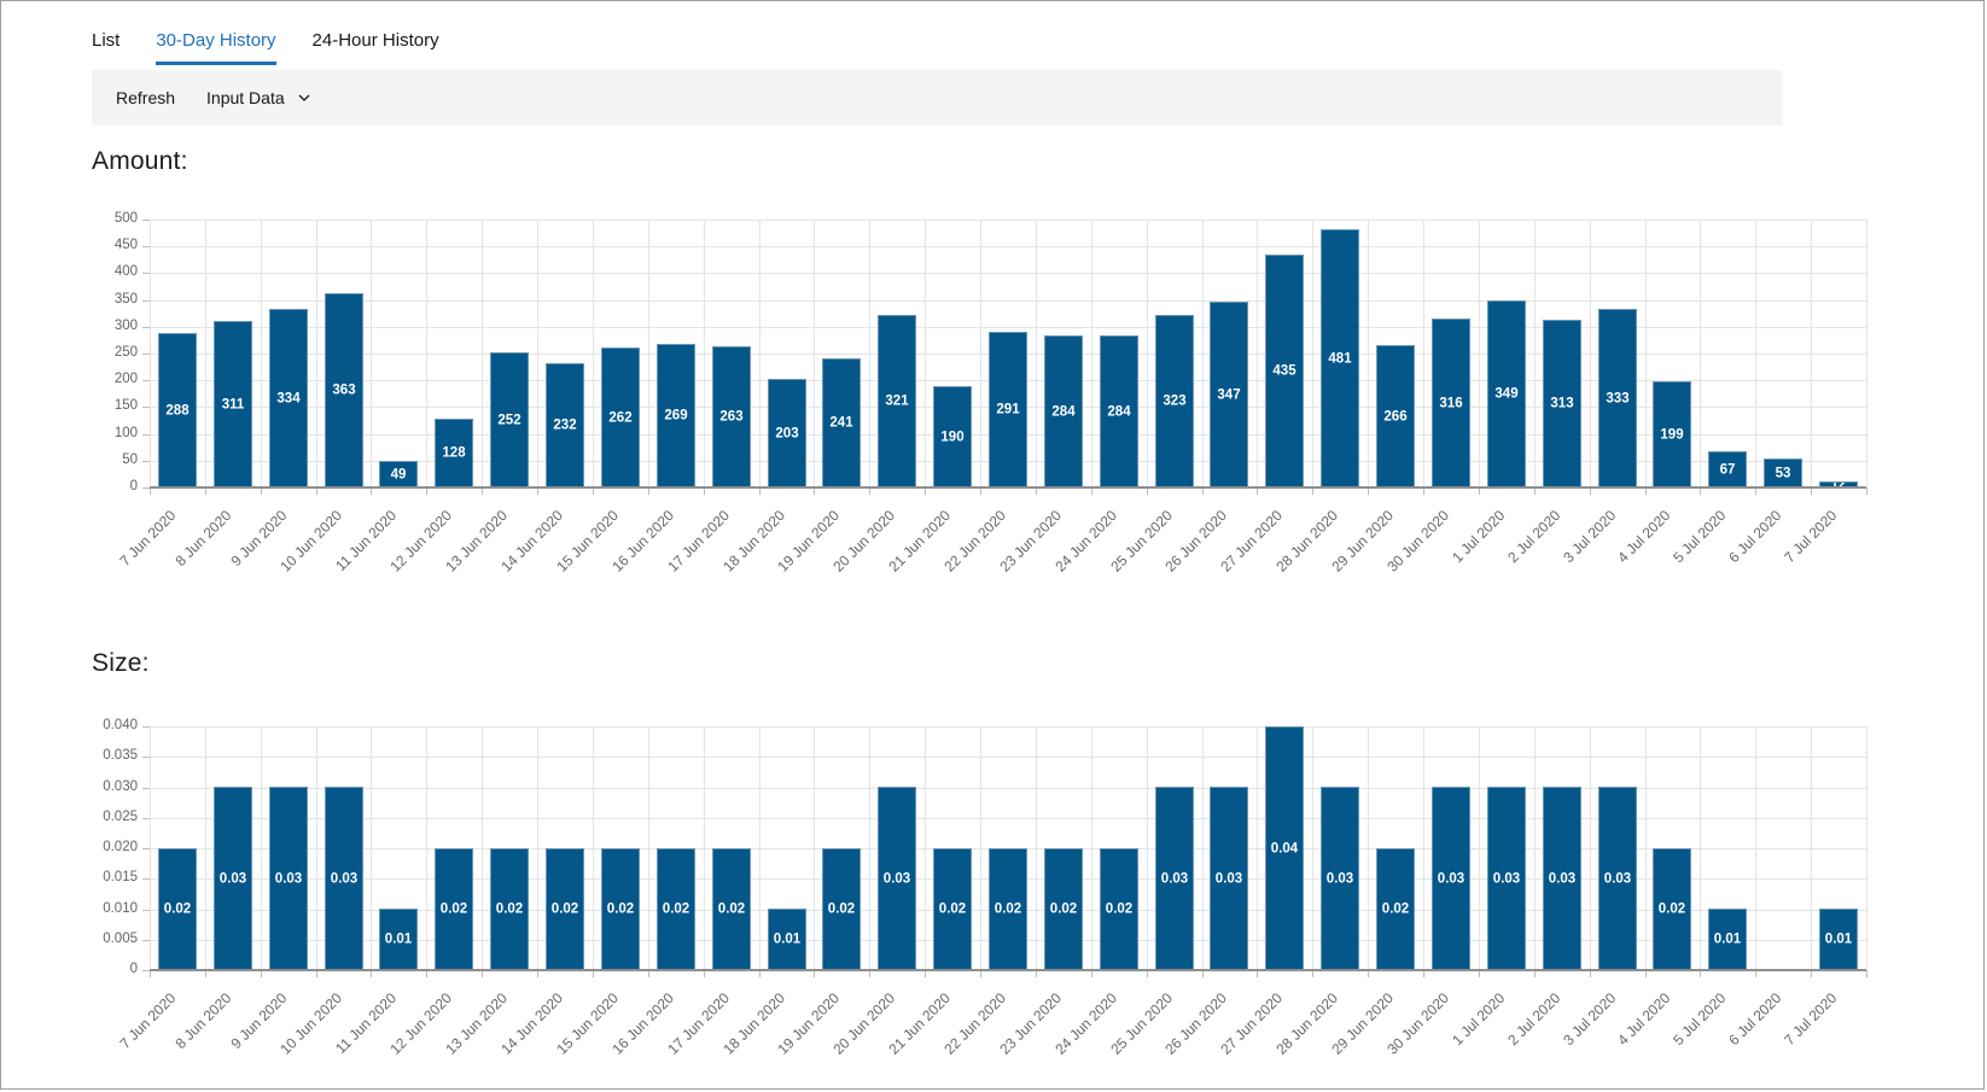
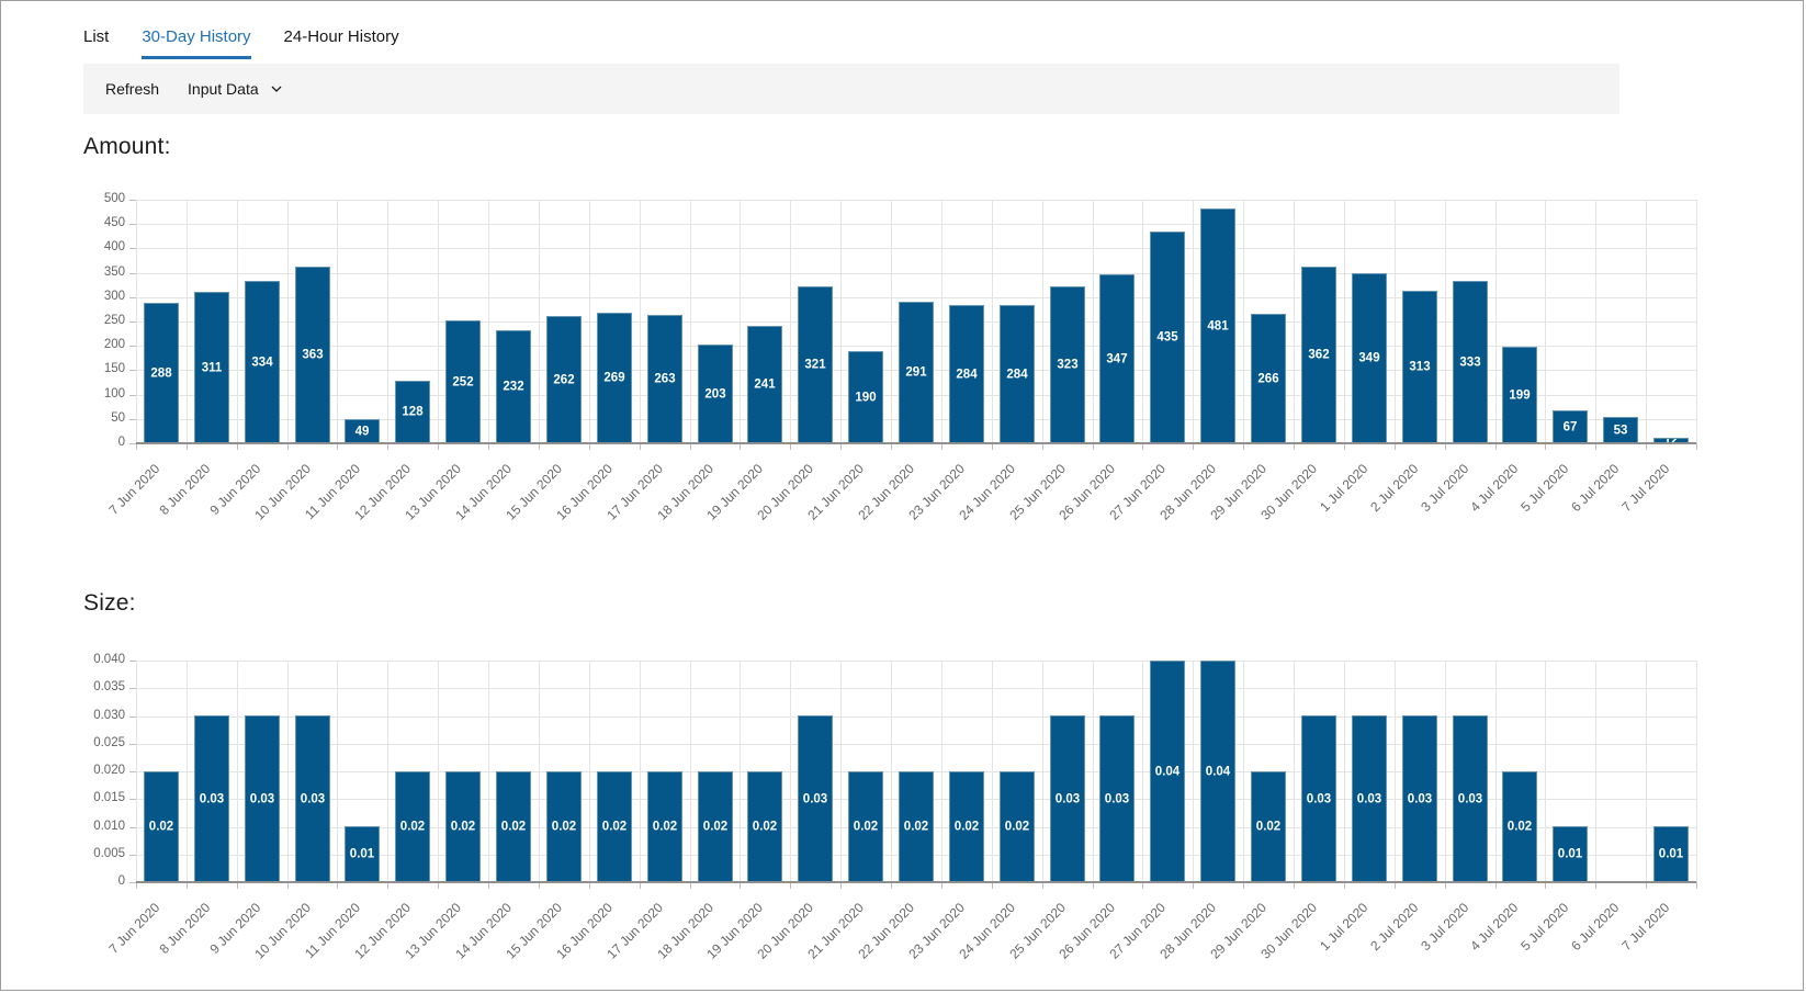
Amount:/30 Jun 2020: 316 -> 362
Size:/18 Jun 2020: 0.01 -> 0.02
Size:/28 Jun 2020: 0.03 -> 0.04
